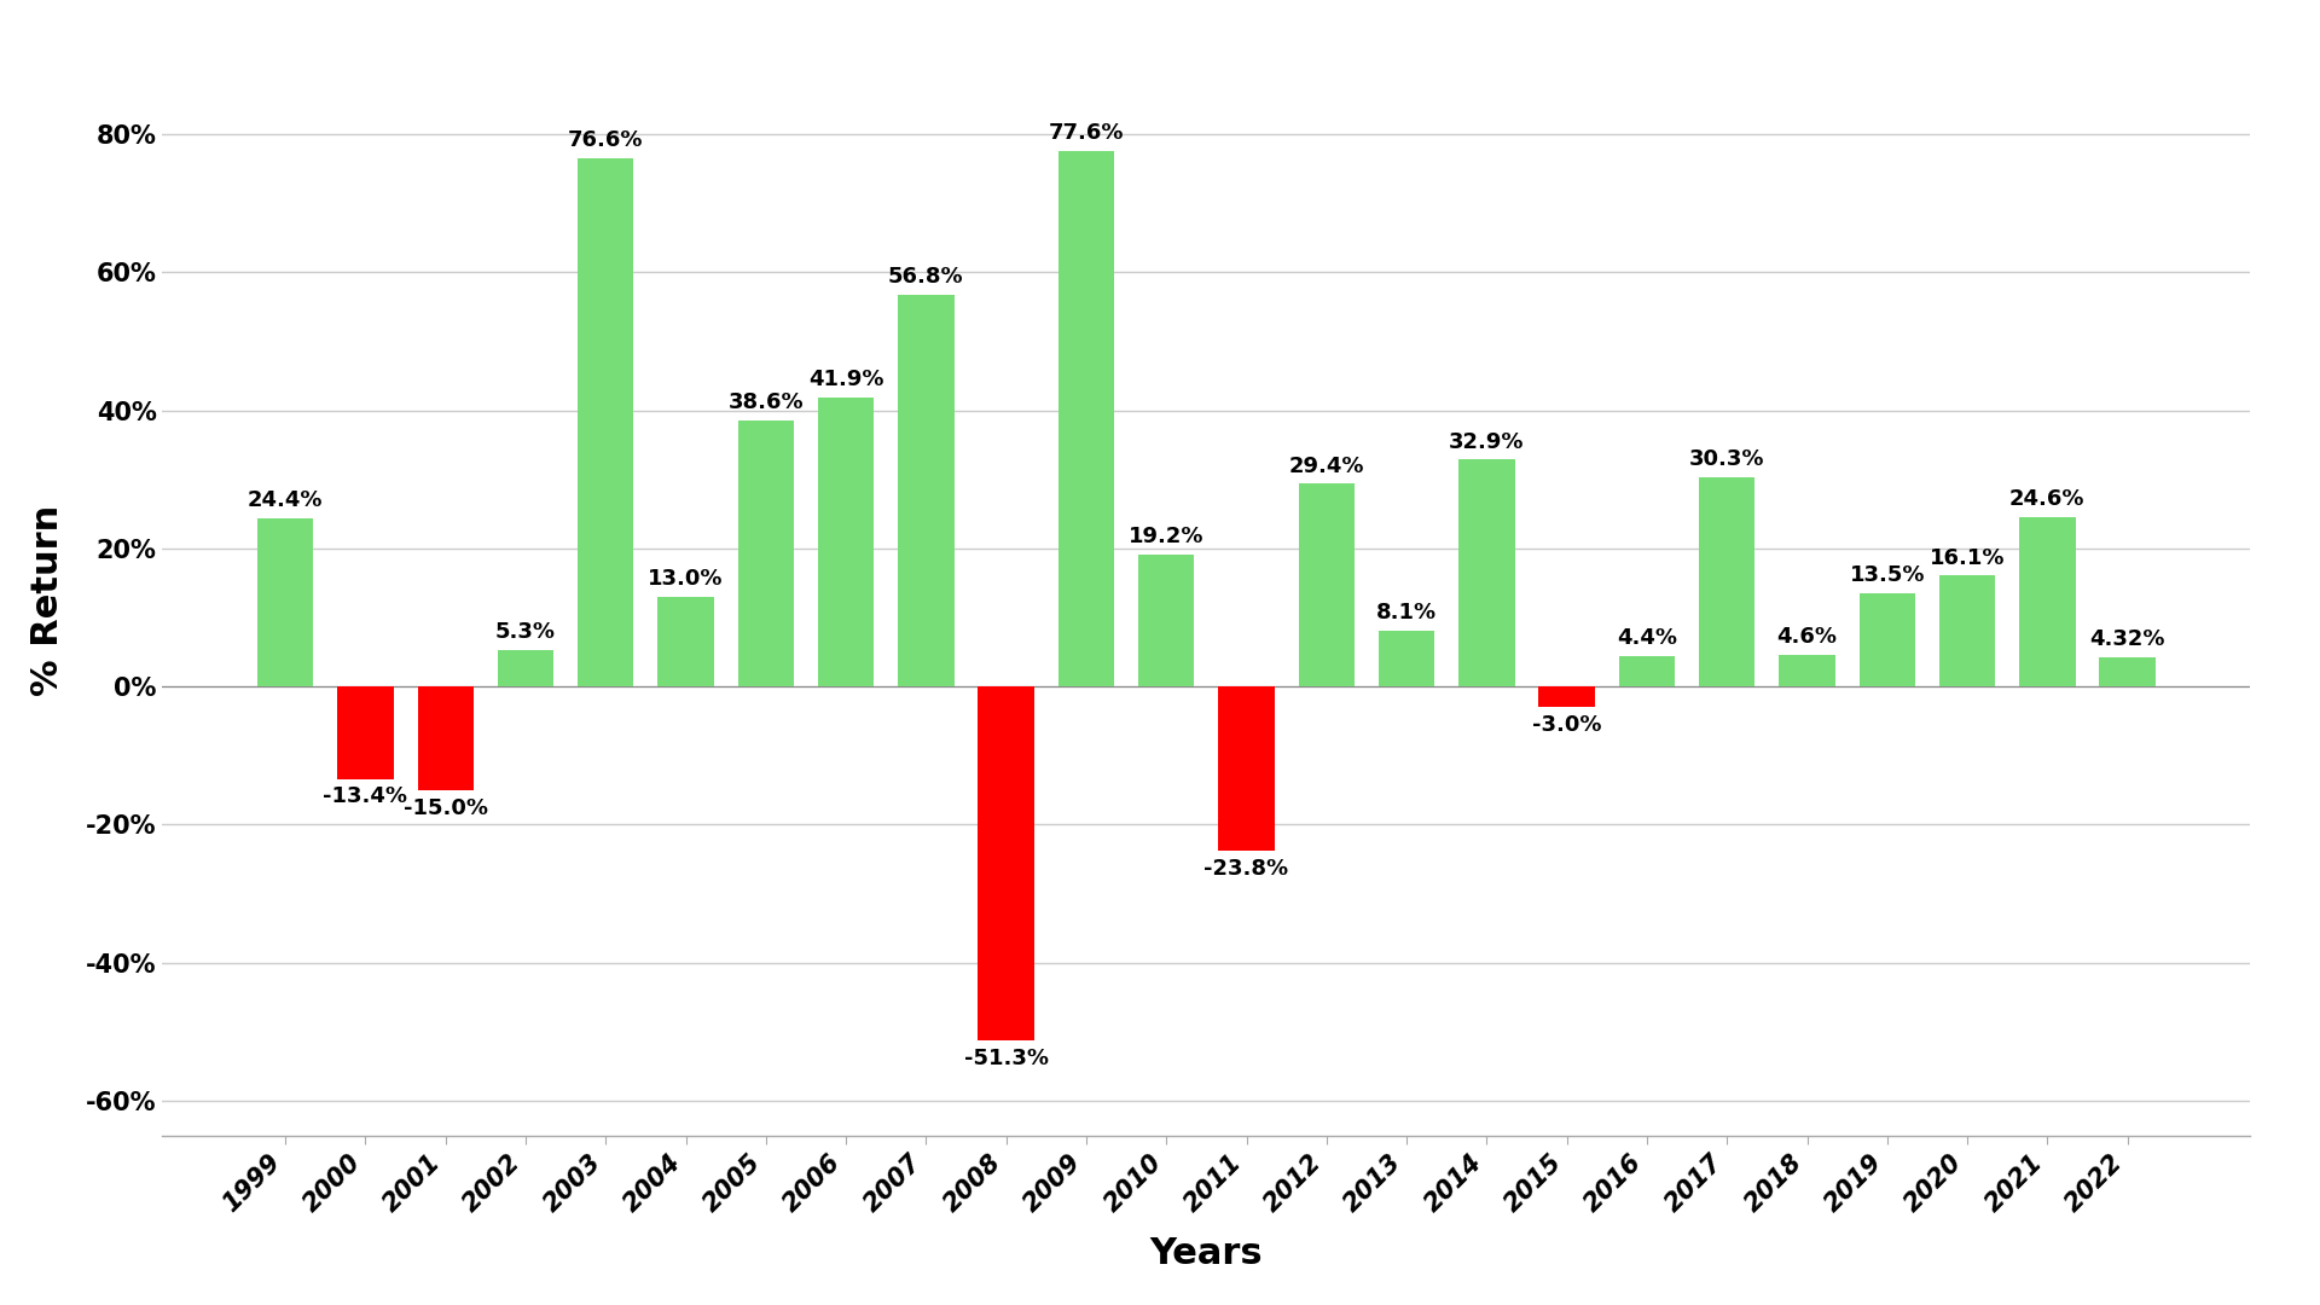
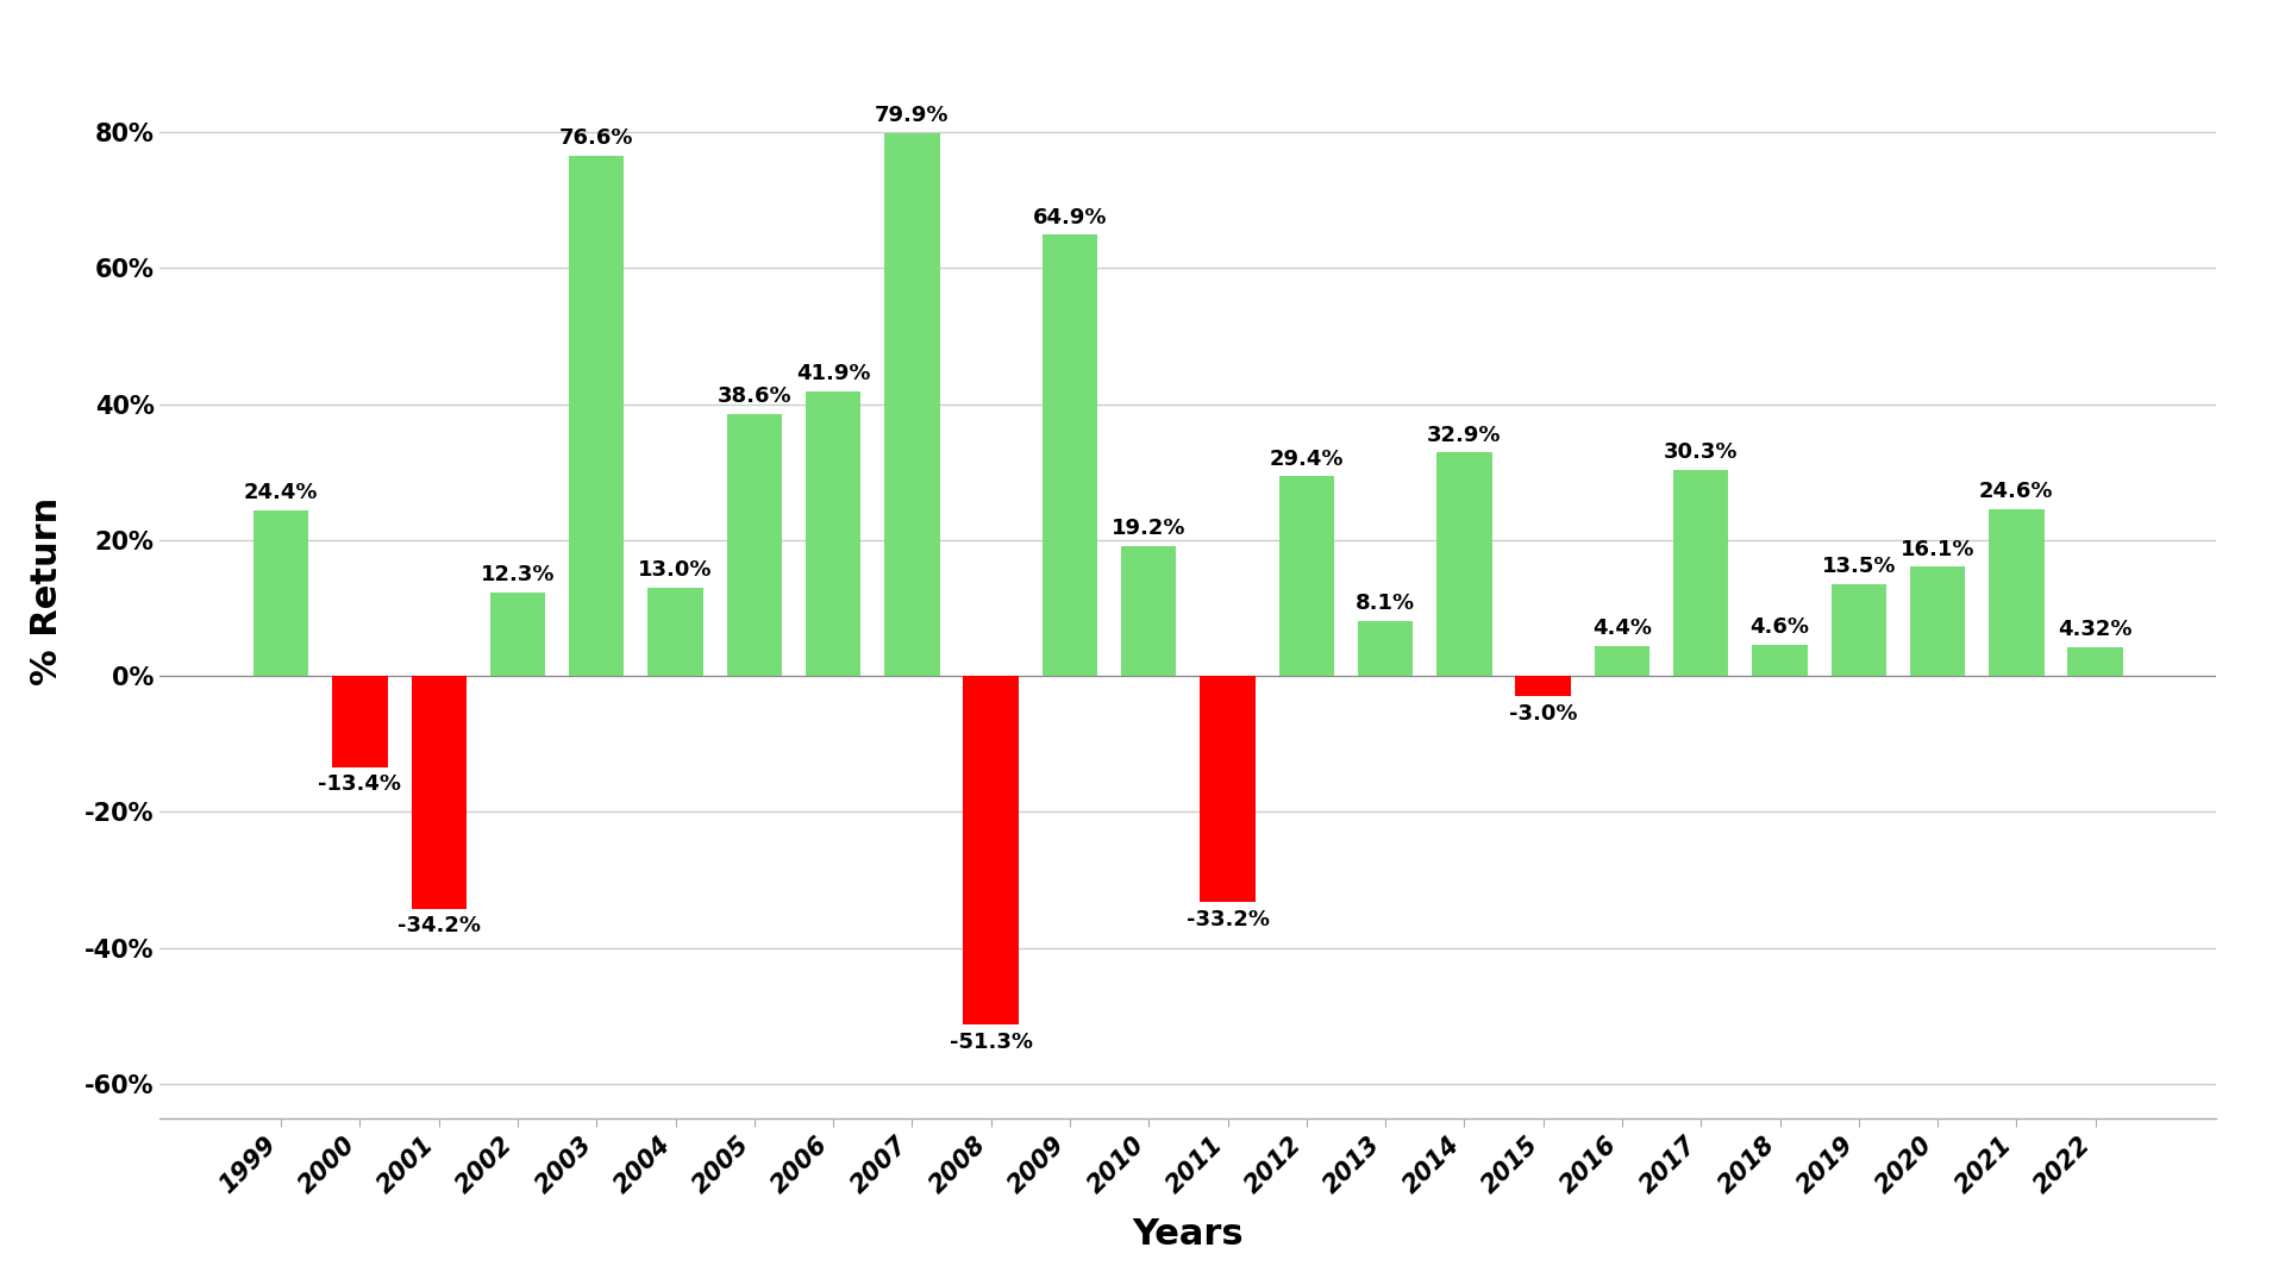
2001: -15.0% -> -34.2%
2002: 5.3% -> 12.3%
2007: 56.8% -> 79.9%
2009: 77.6% -> 64.9%
2011: -23.8% -> -33.2%
